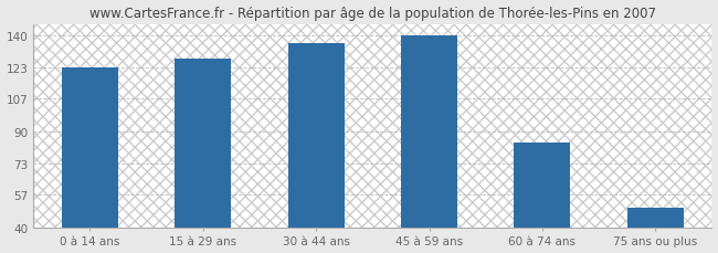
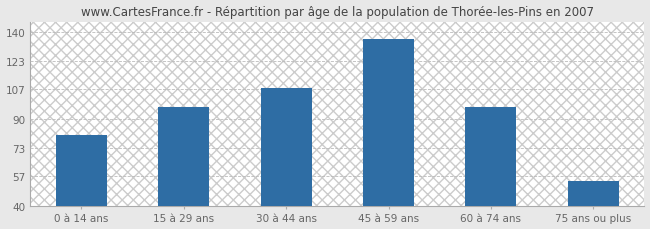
0 à 14 ans: 123 -> 81
15 à 29 ans: 128 -> 97
30 à 44 ans: 136 -> 108
45 à 59 ans: 140 -> 136
60 à 74 ans: 84 -> 97
75 ans ou plus: 50 -> 54
